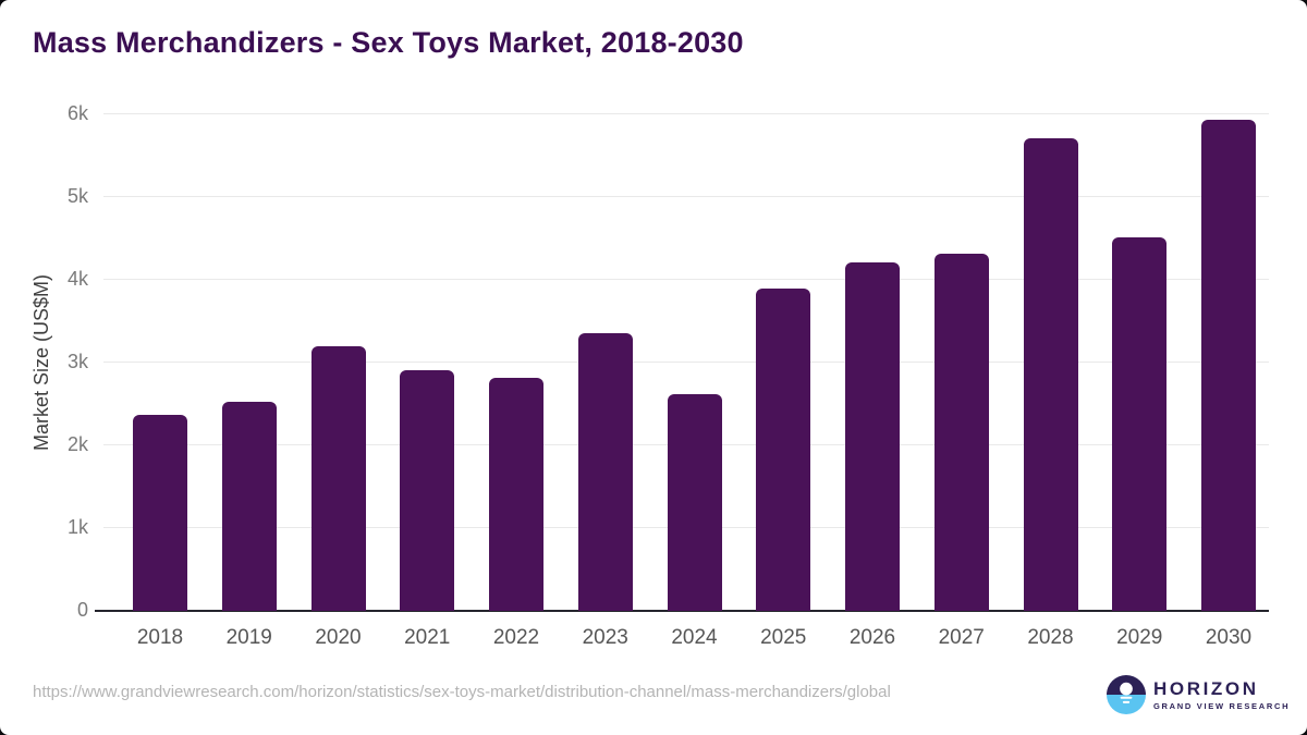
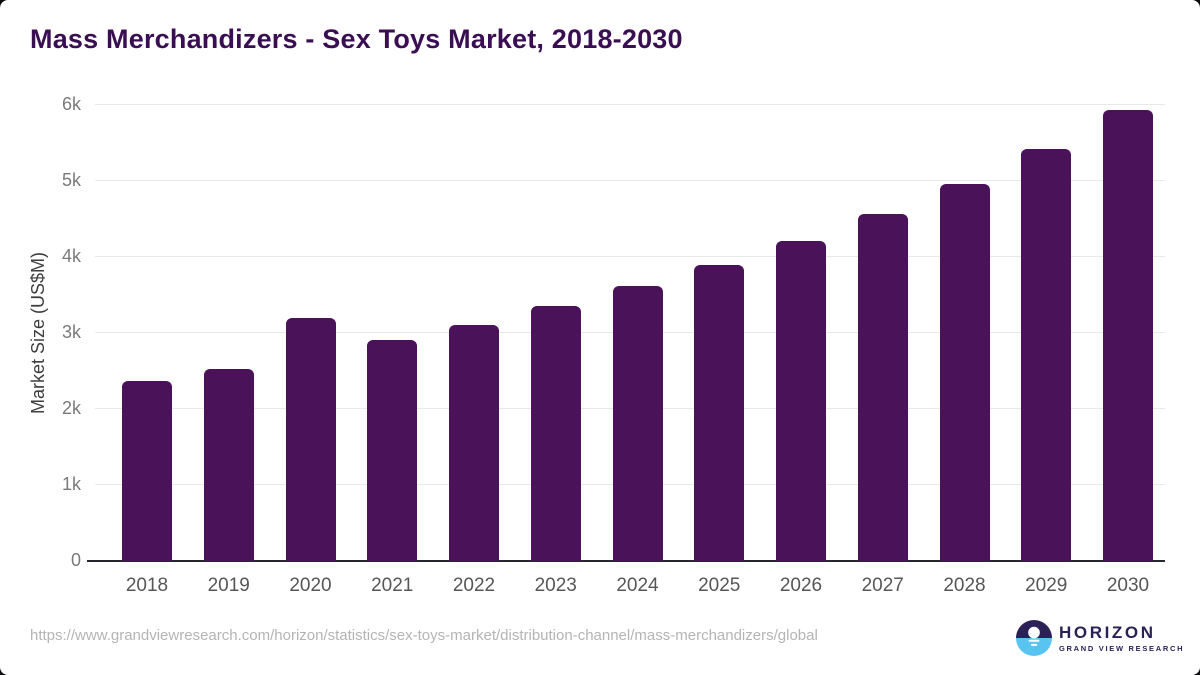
2022: 2.8k -> 3.1k
2024: 2.6k -> 3.6k
2027: 4.3k -> 4.6k
2028: 5.7k -> 5.0k
2029: 4.5k -> 5.4k
